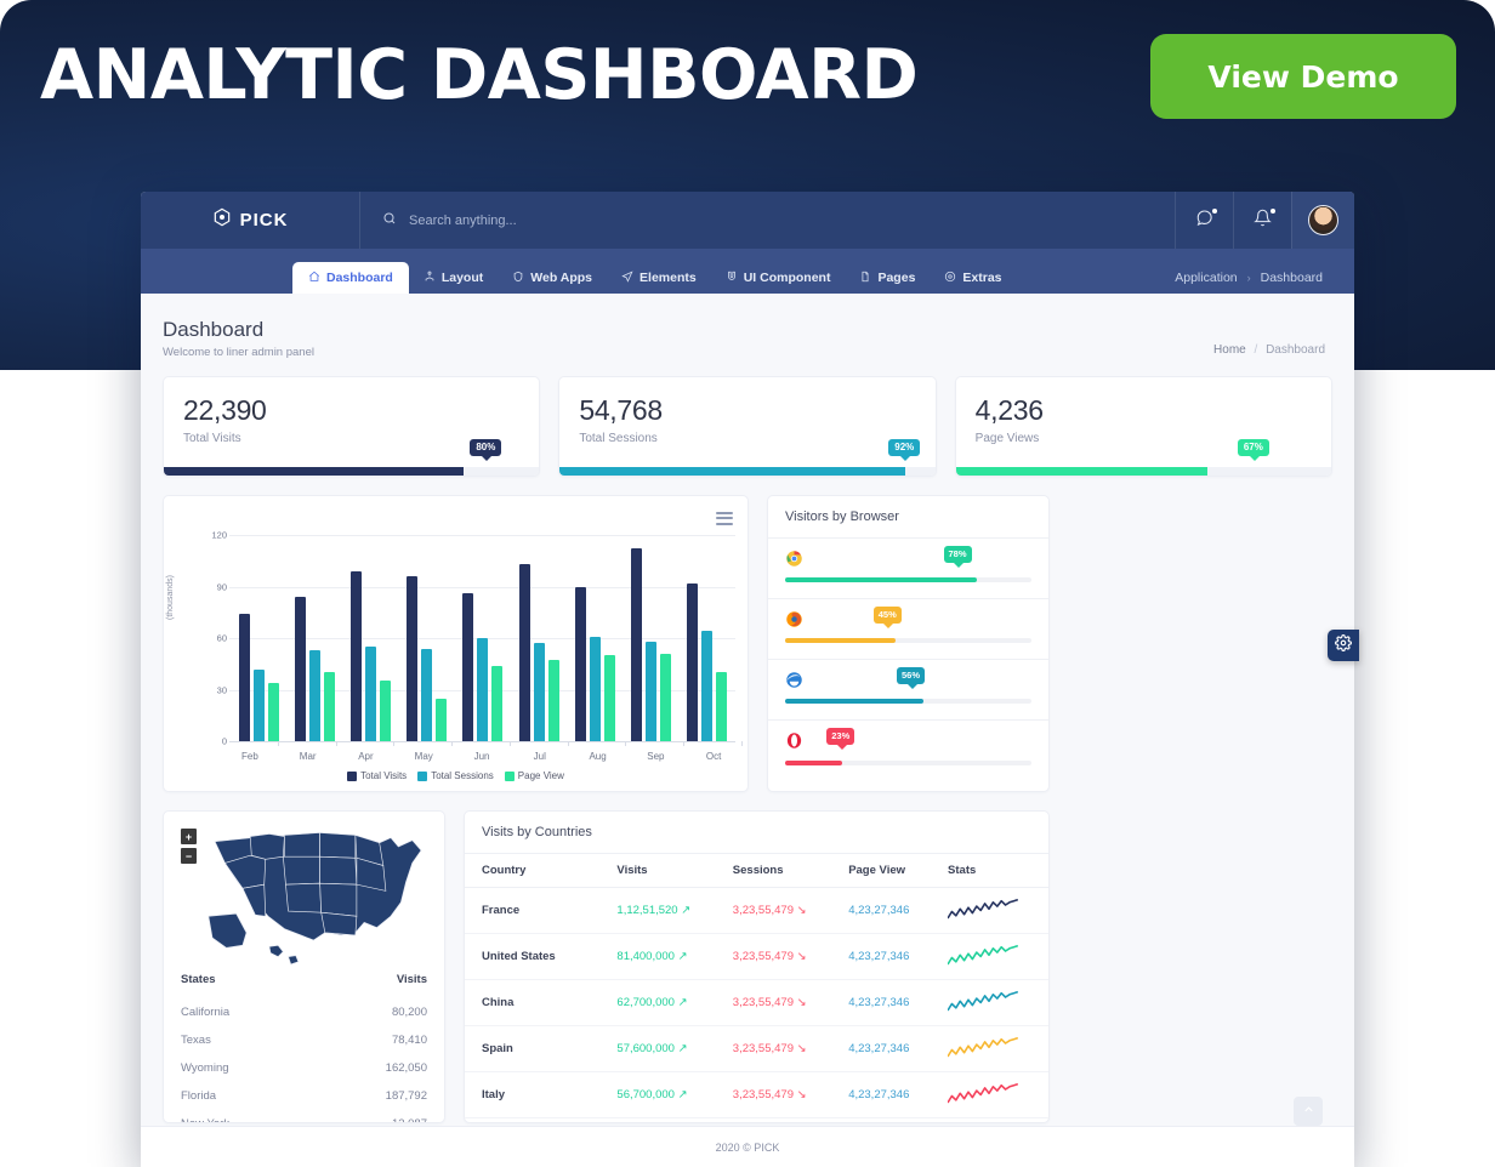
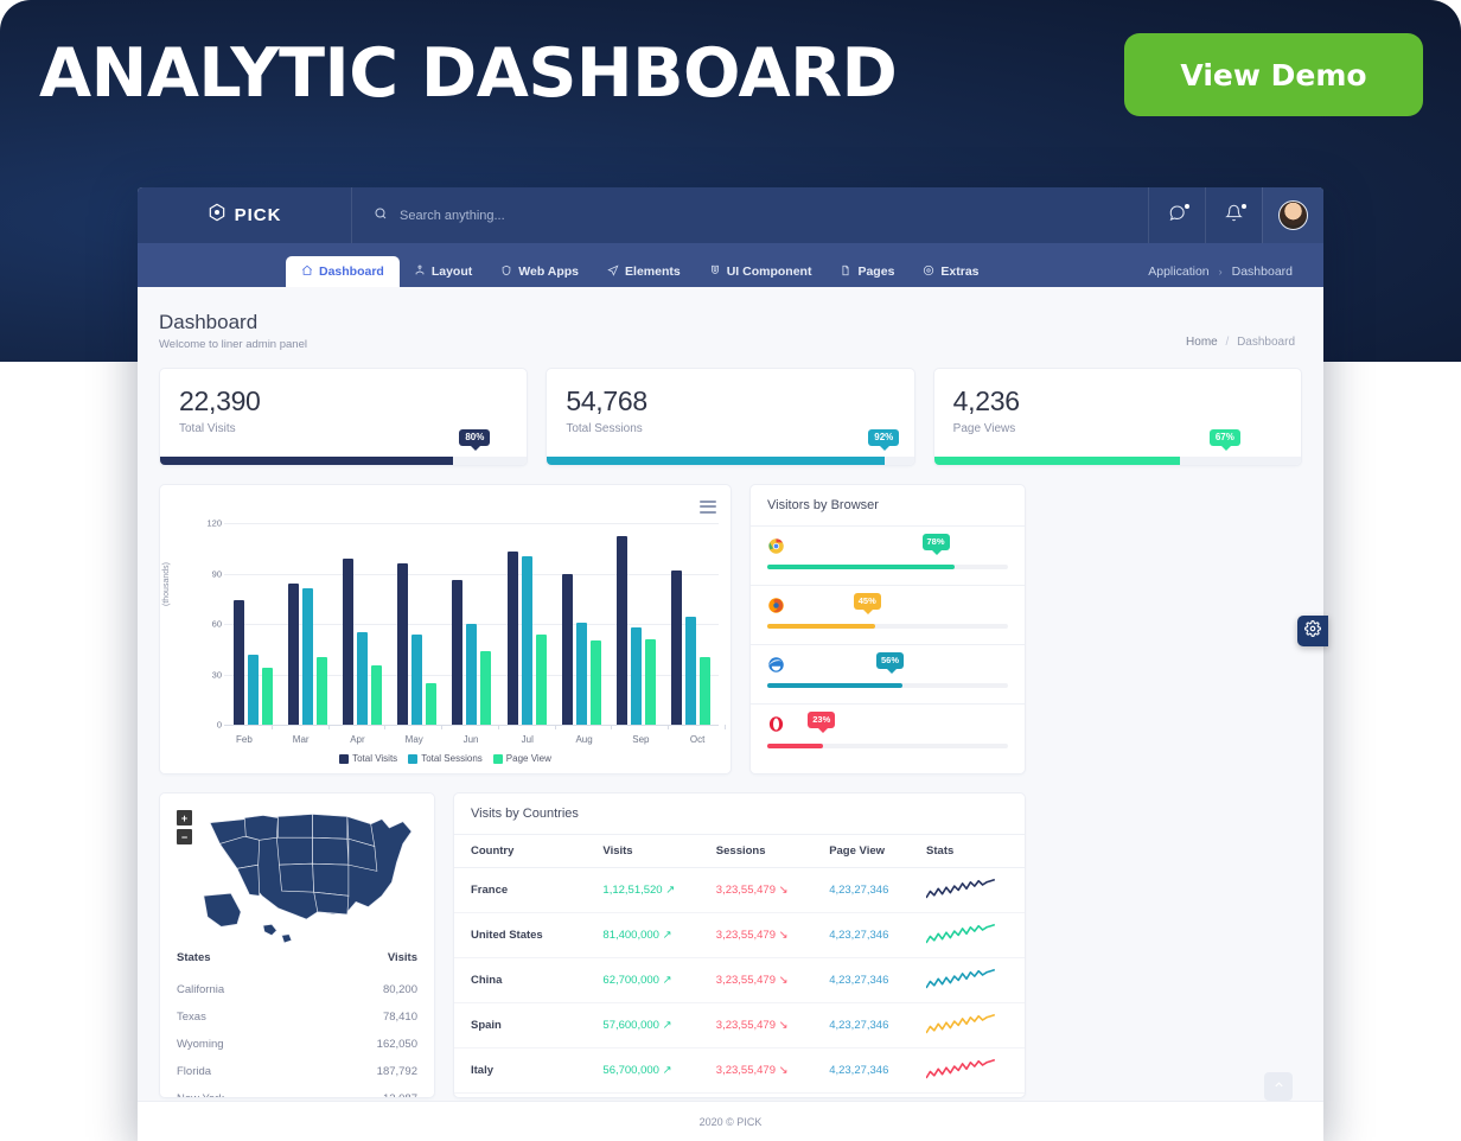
Total Sessions/Mar: 53 -> 81
Total Sessions/Jul: 57 -> 100
Page View/Jul: 47 -> 54
